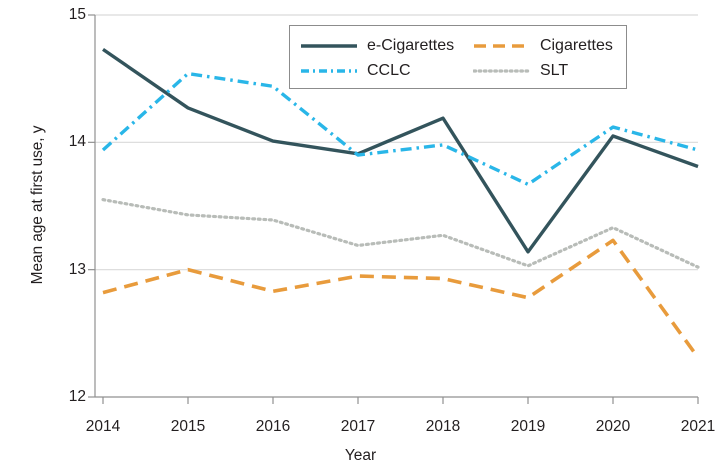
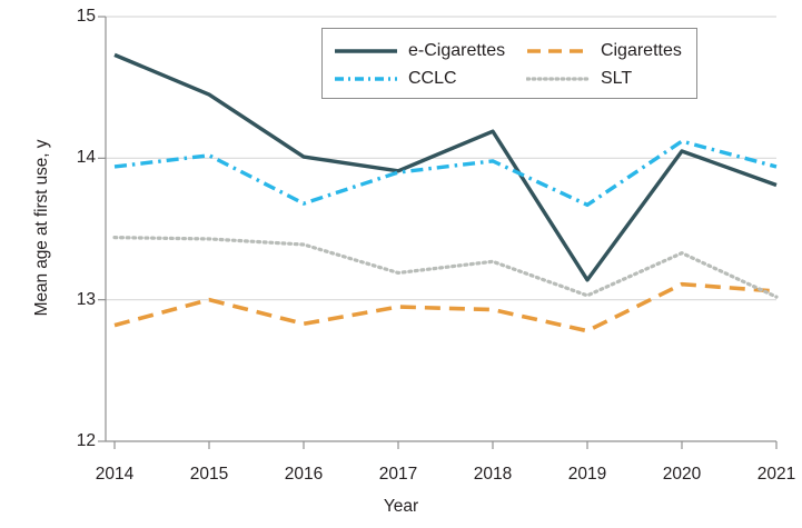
SLT/2014: 13.55 -> 13.44
e-Cigarettes/2015: 14.27 -> 14.45
CCLC/2015: 14.54 -> 14.02
CCLC/2016: 14.44 -> 13.68
Cigarettes/2020: 13.23 -> 13.11
Cigarettes/2021: 12.31 -> 13.06
